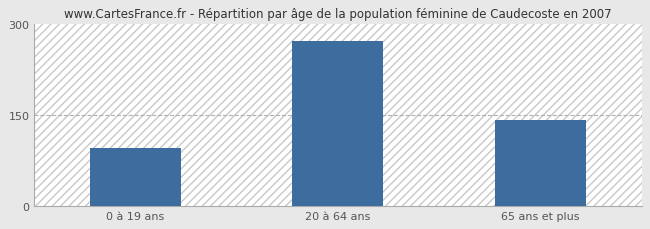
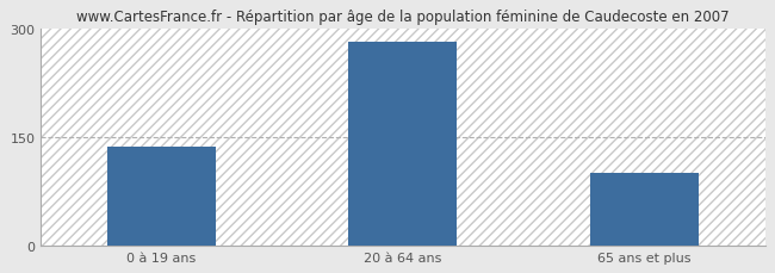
0 à 19 ans: 96 -> 137
20 à 64 ans: 272 -> 283
65 ans et plus: 142 -> 100
